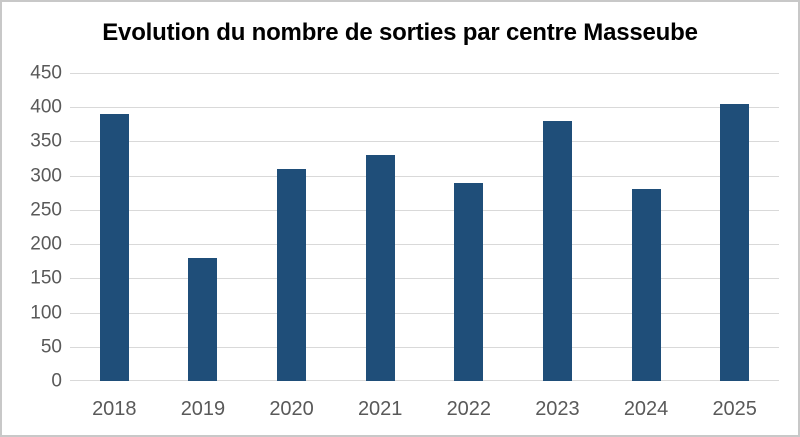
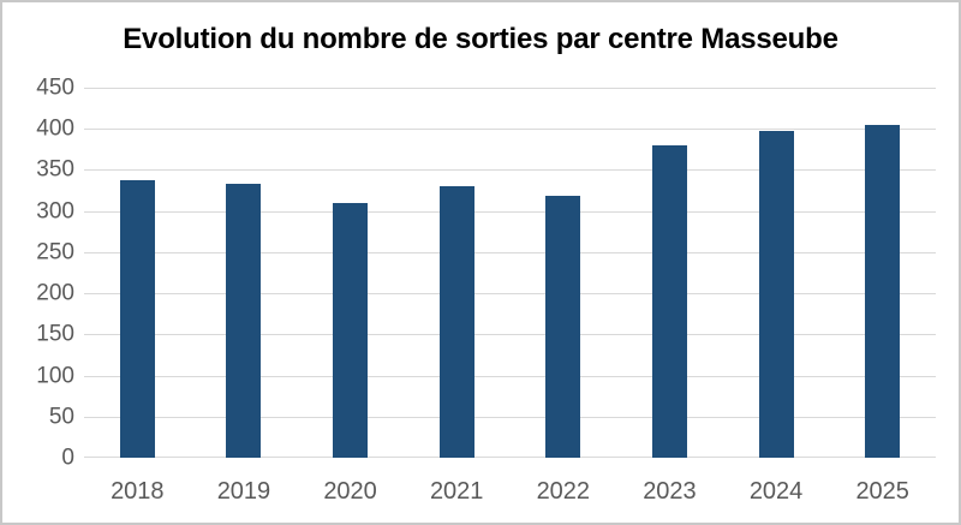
2018: 390 -> 340
2019: 180 -> 330
2022: 290 -> 320
2024: 280 -> 400
